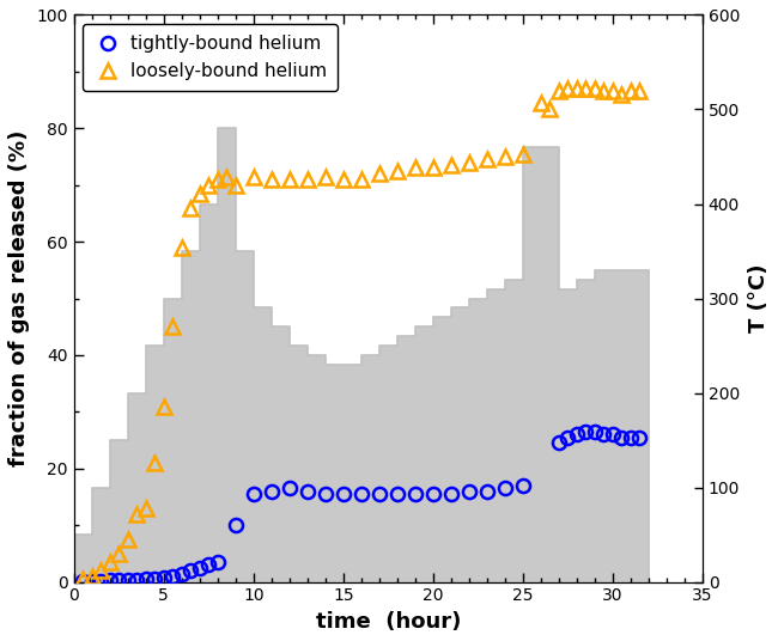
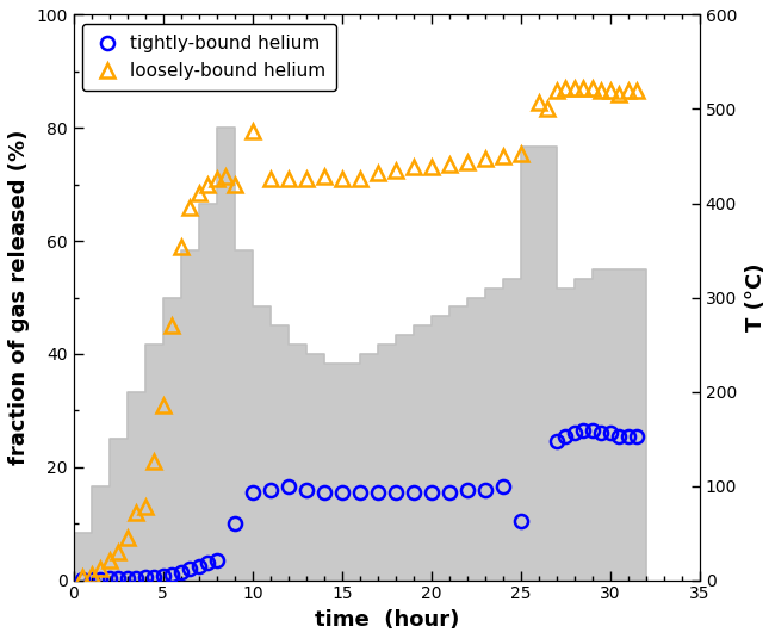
loosely-bound helium/10: 71.5 -> 79.5
tightly-bound helium/25: 17.0 -> 10.5
